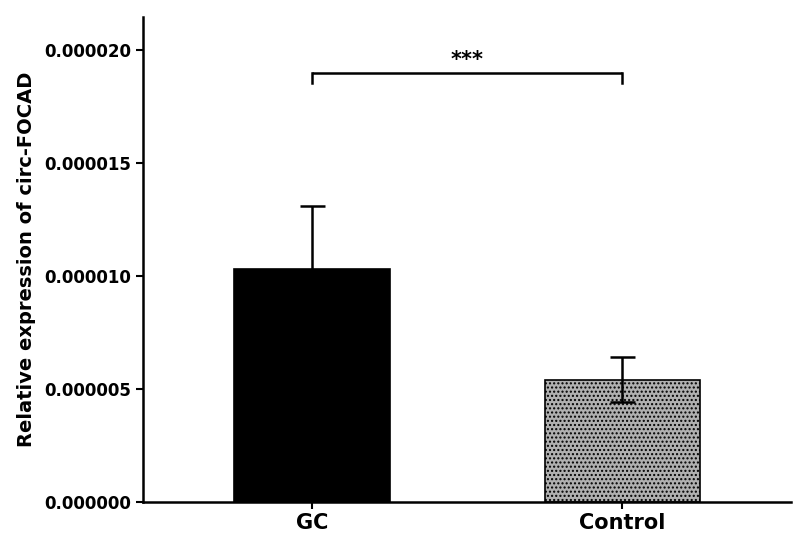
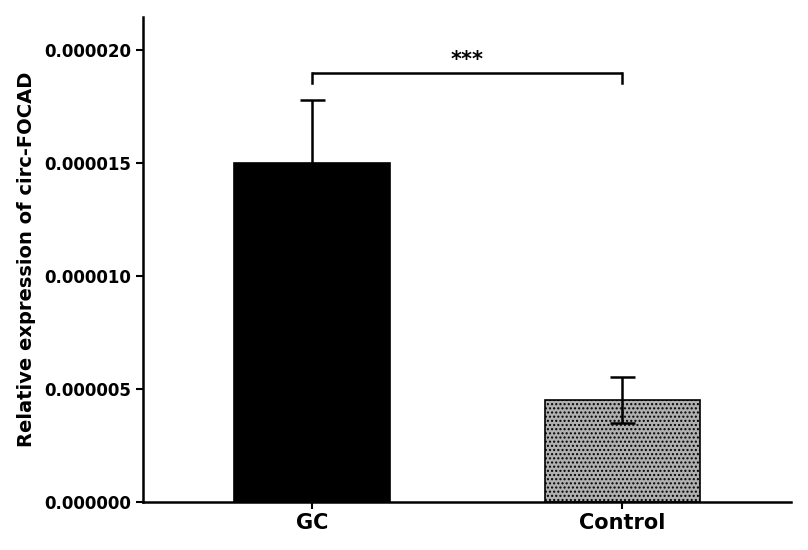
GC: 0.00001030 -> 0.00001500
Control: 0.00000540 -> 0.00000450
